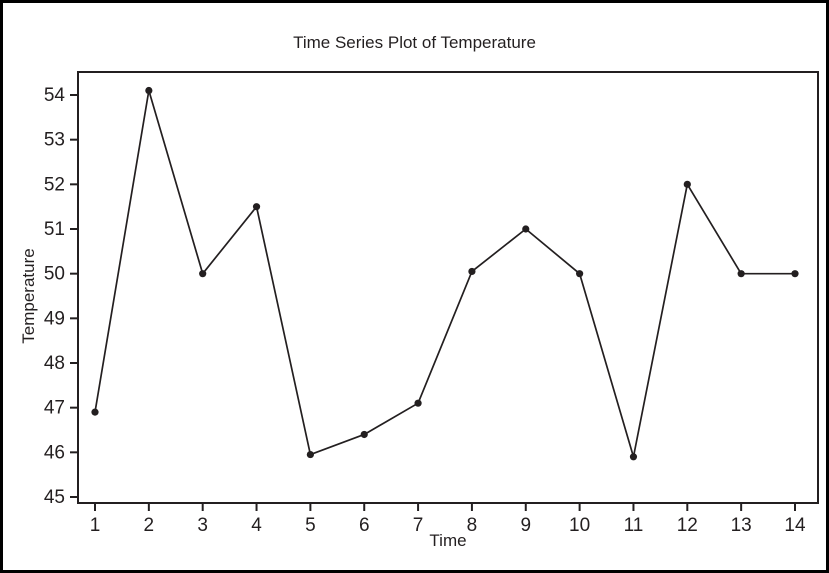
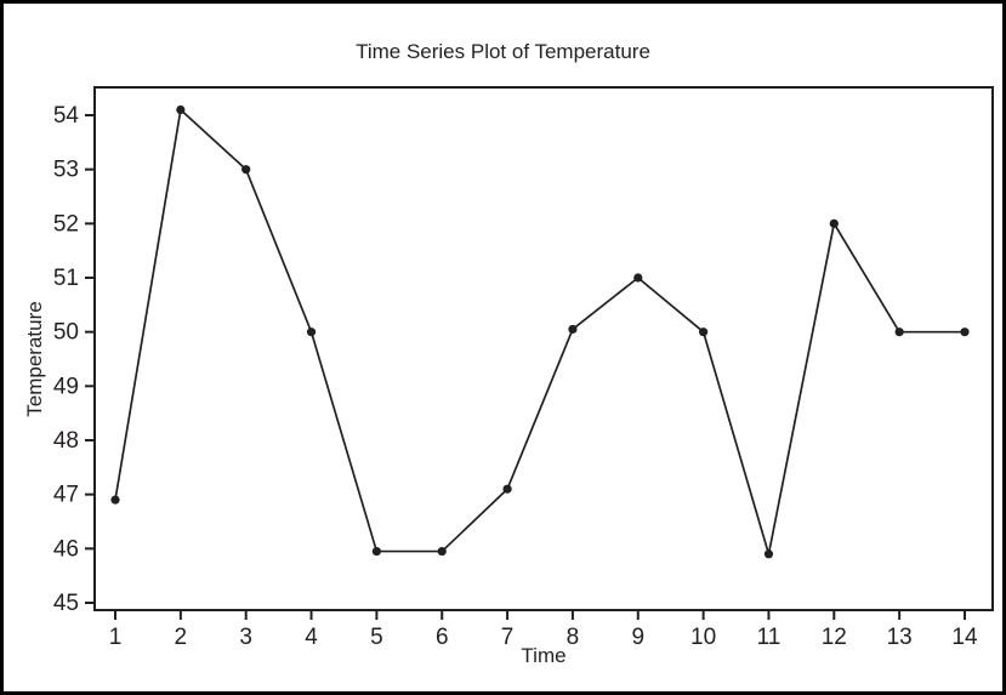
3: 50.0 -> 53.0
4: 51.5 -> 50.0
6: 46.4 -> 46.0
